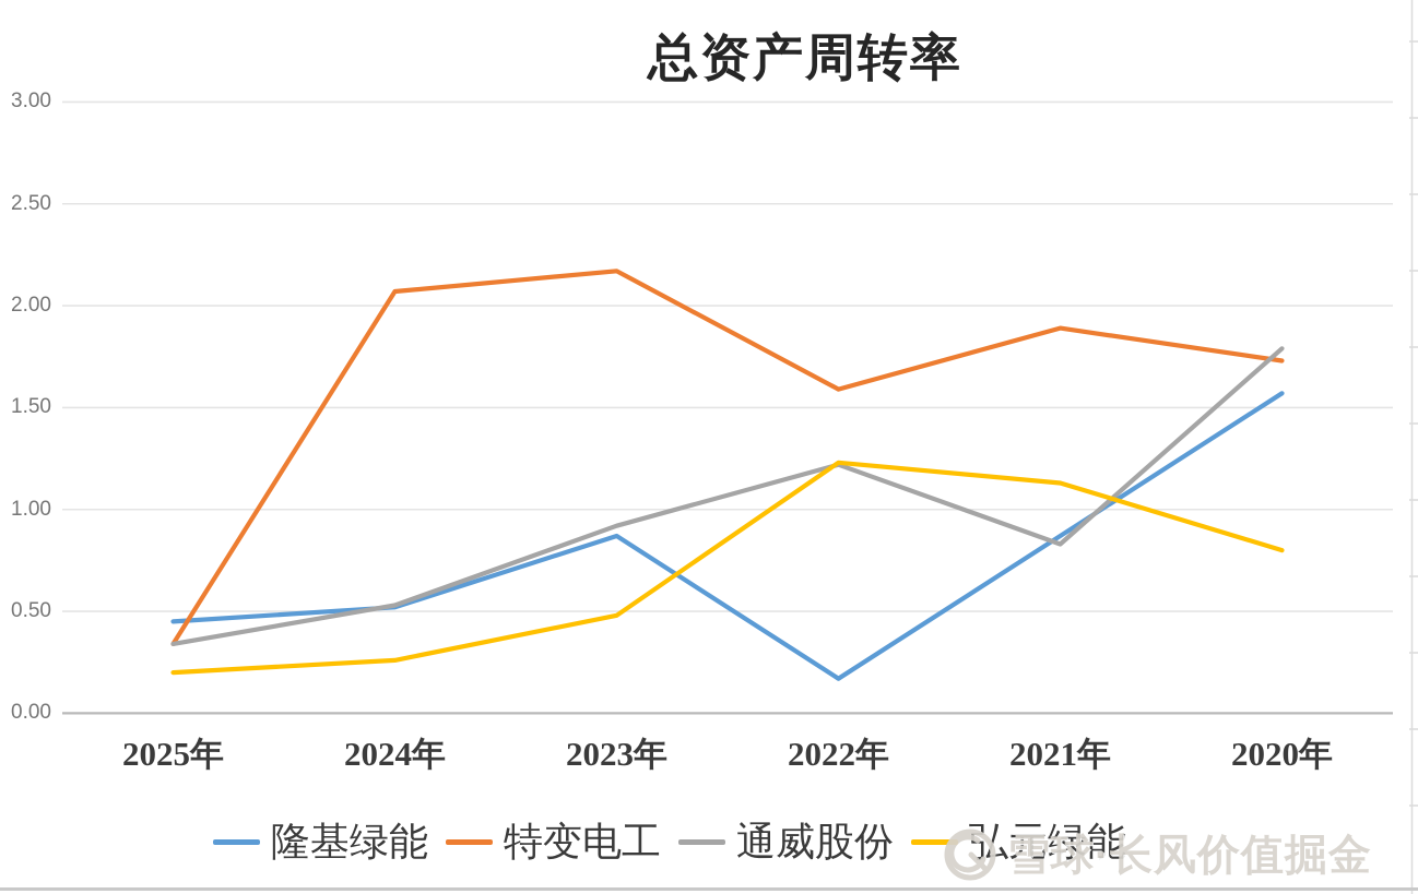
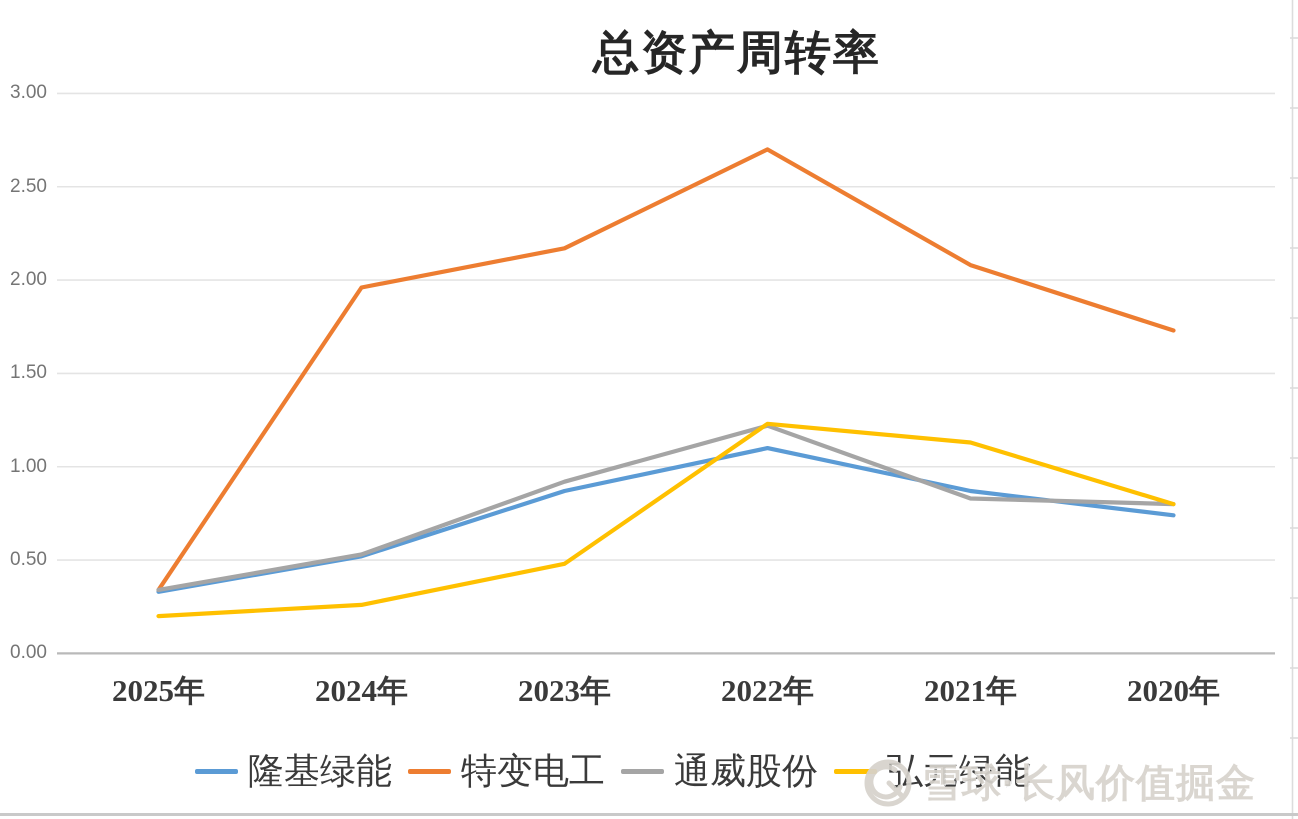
隆基绿能/2025年: 0.45 -> 0.33
特变电工/2024年: 2.07 -> 1.96
隆基绿能/2022年: 0.17 -> 1.10
特变电工/2022年: 1.59 -> 2.70
特变电工/2021年: 1.89 -> 2.08
隆基绿能/2020年: 1.57 -> 0.74
通威股份/2020年: 1.79 -> 0.80
